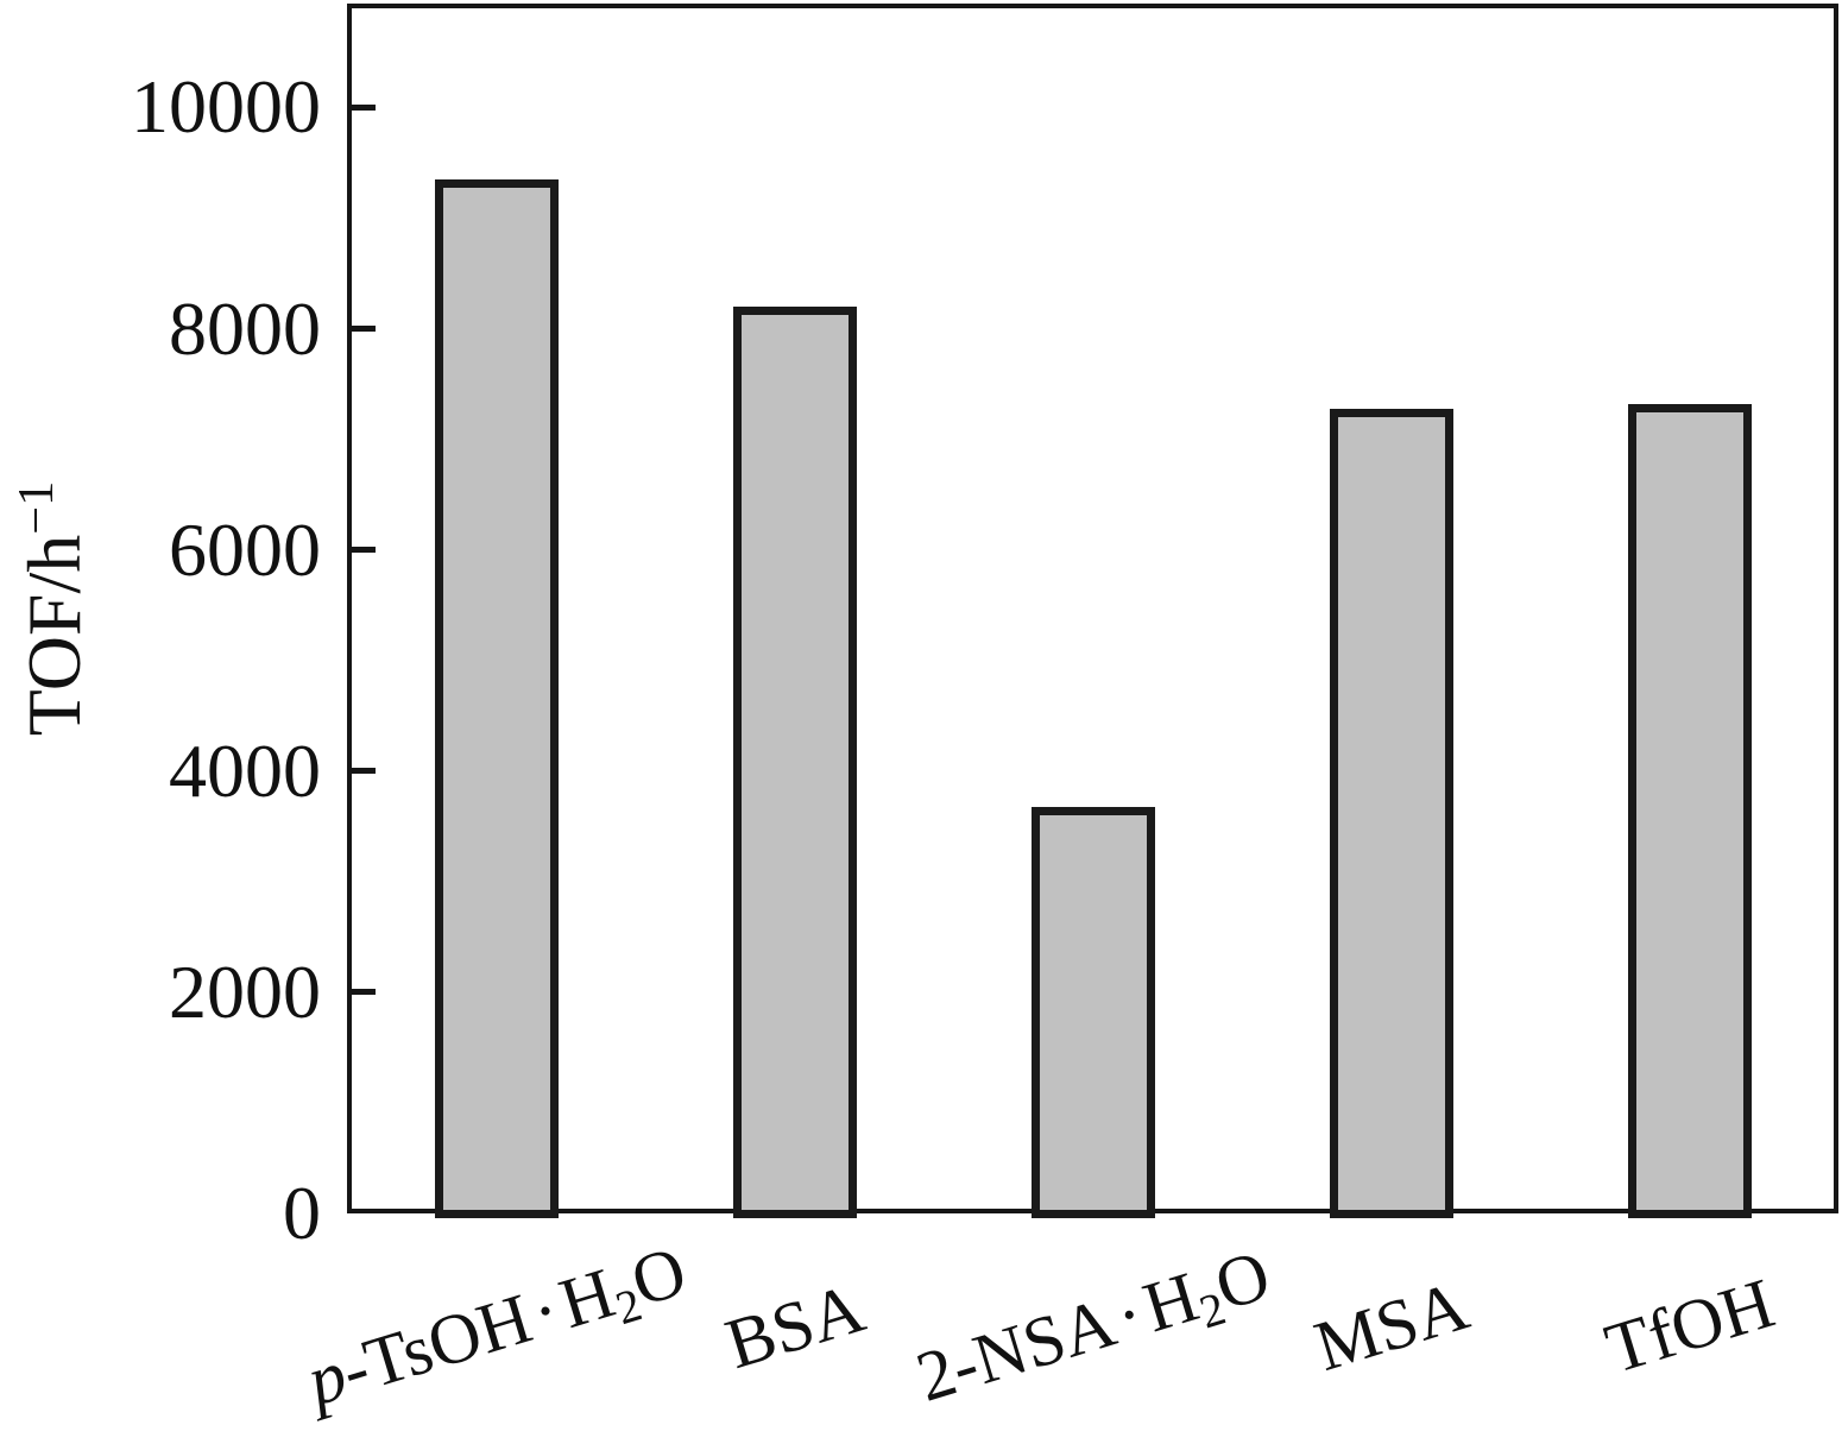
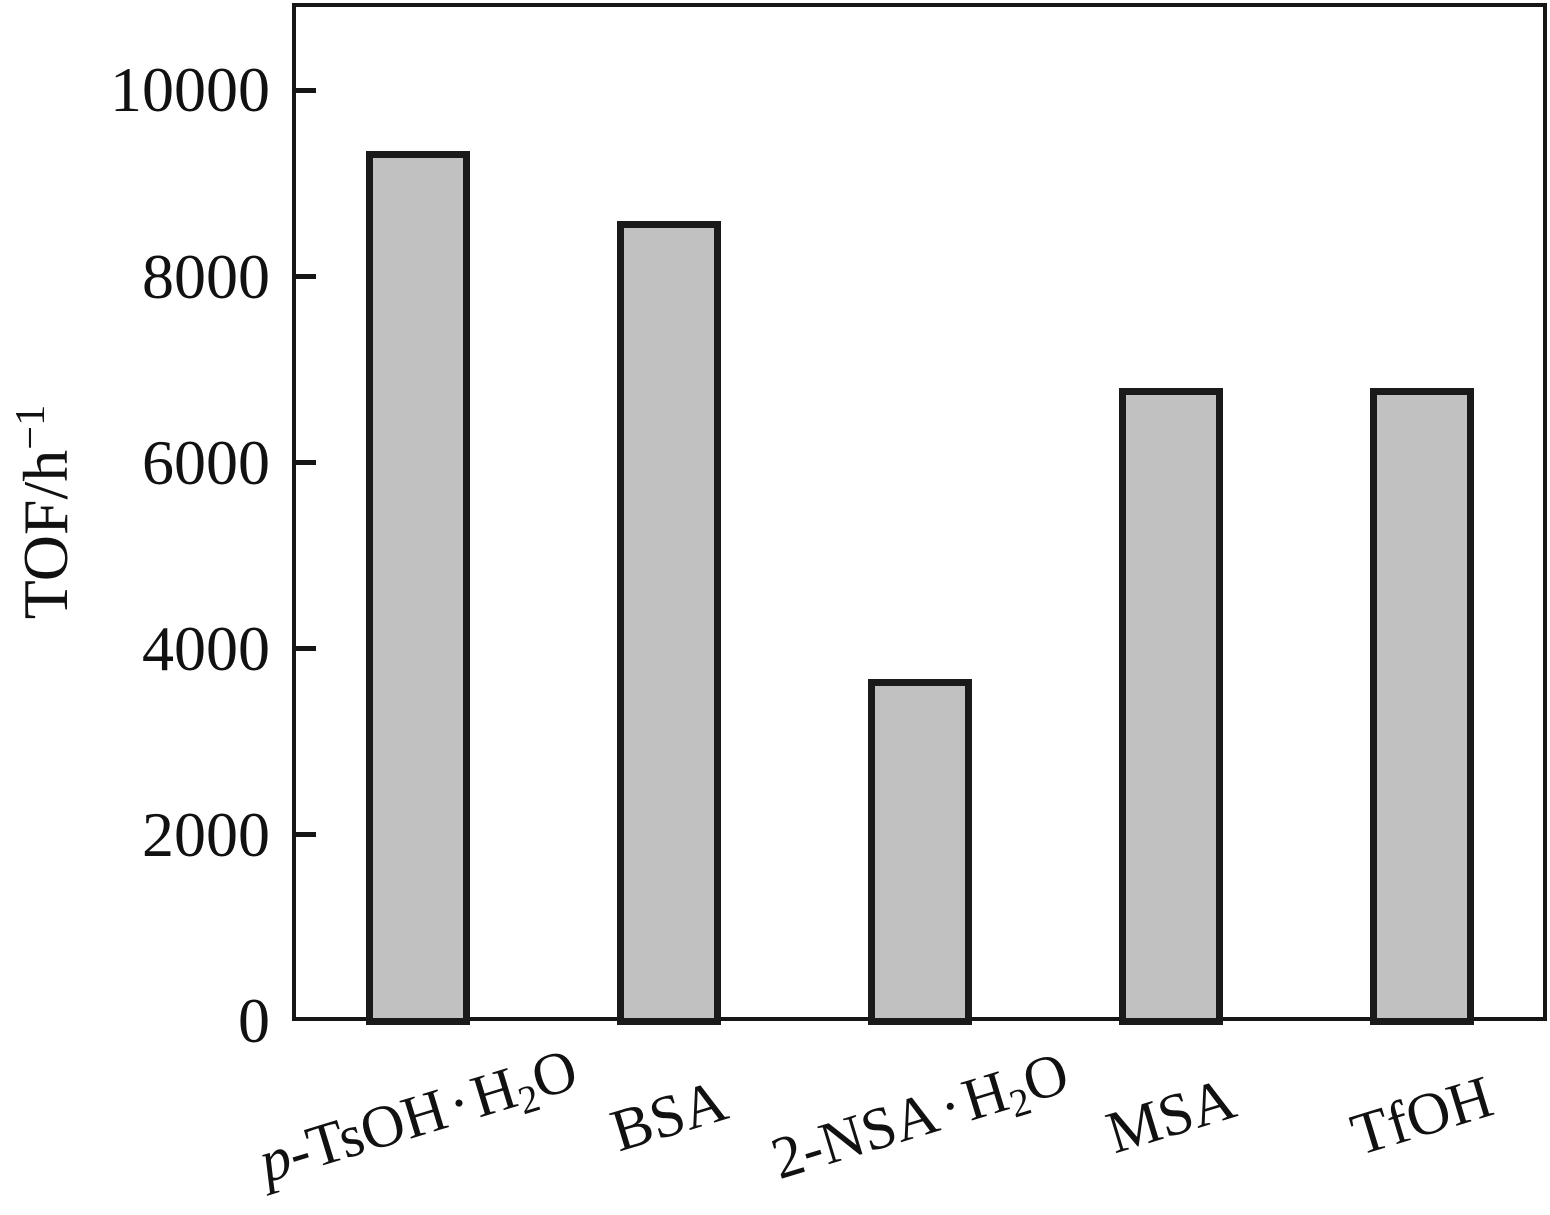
BSA: 8200 -> 8600
MSA: 7300 -> 6800
TfOH: 7300 -> 6800
